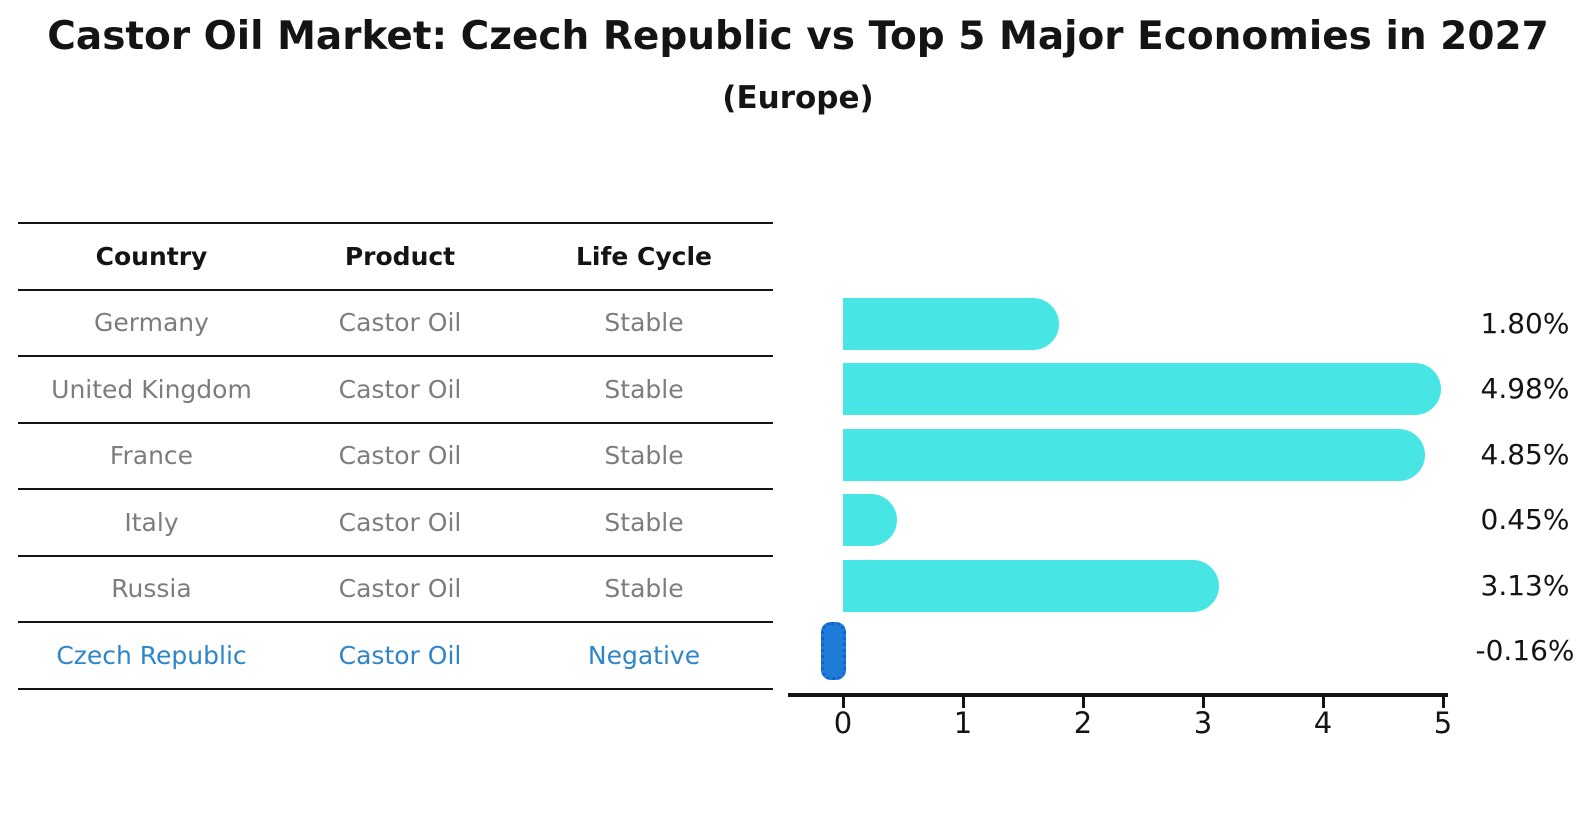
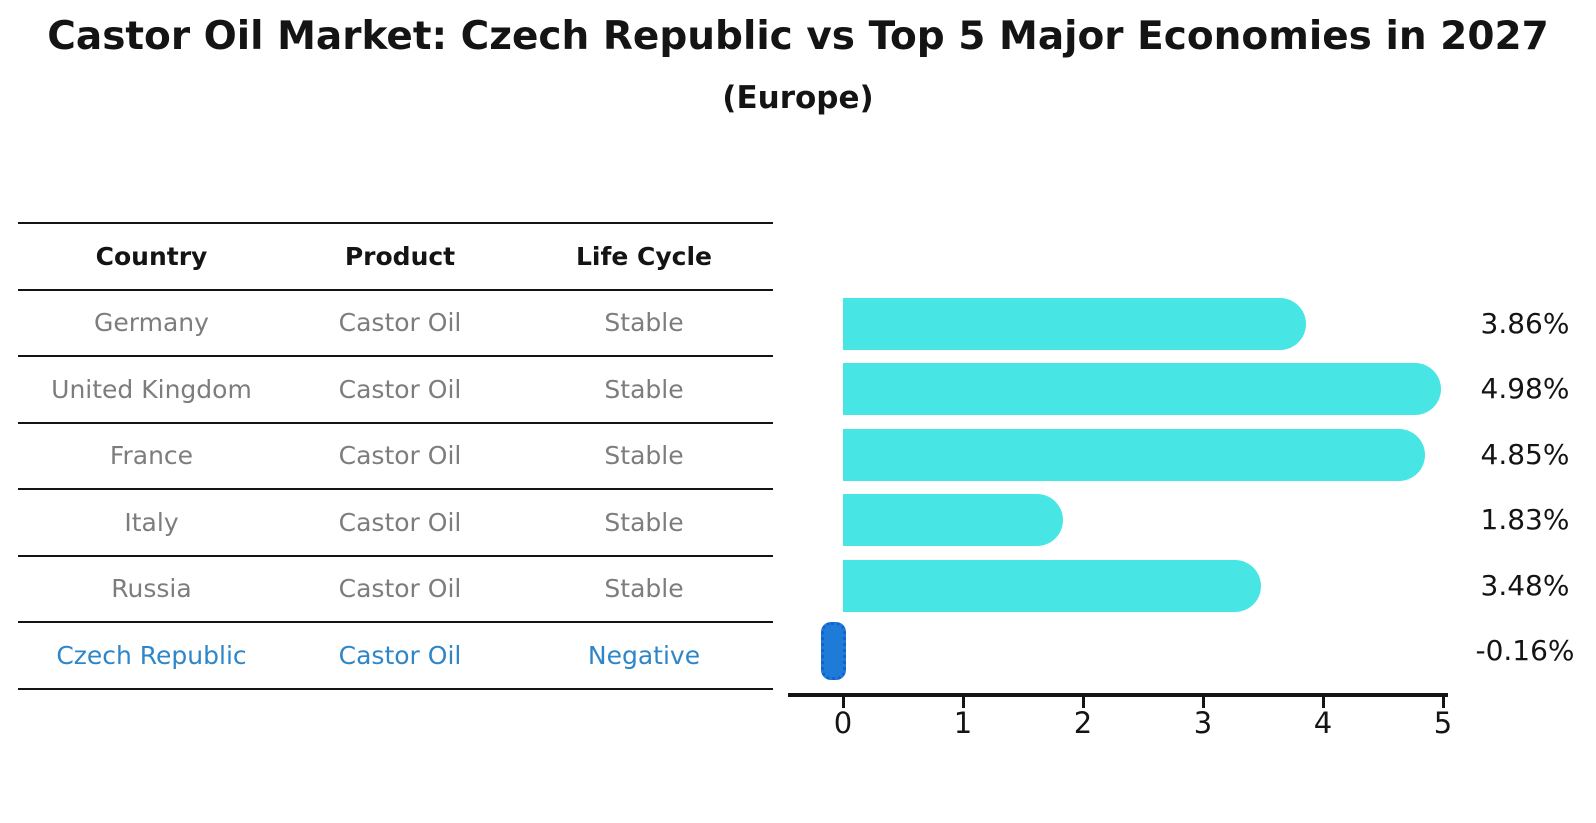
Germany: 1.80% -> 3.86%
Italy: 0.45% -> 1.83%
Russia: 3.13% -> 3.48%
